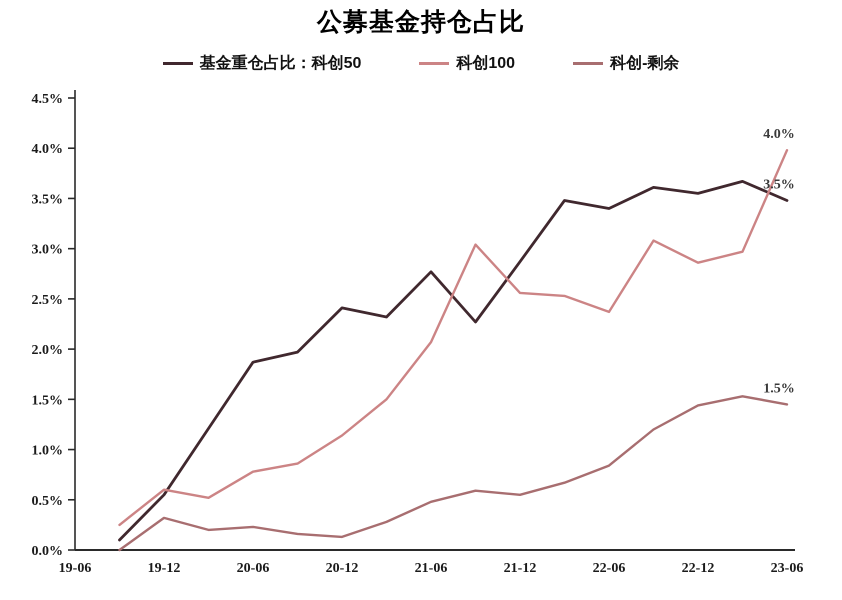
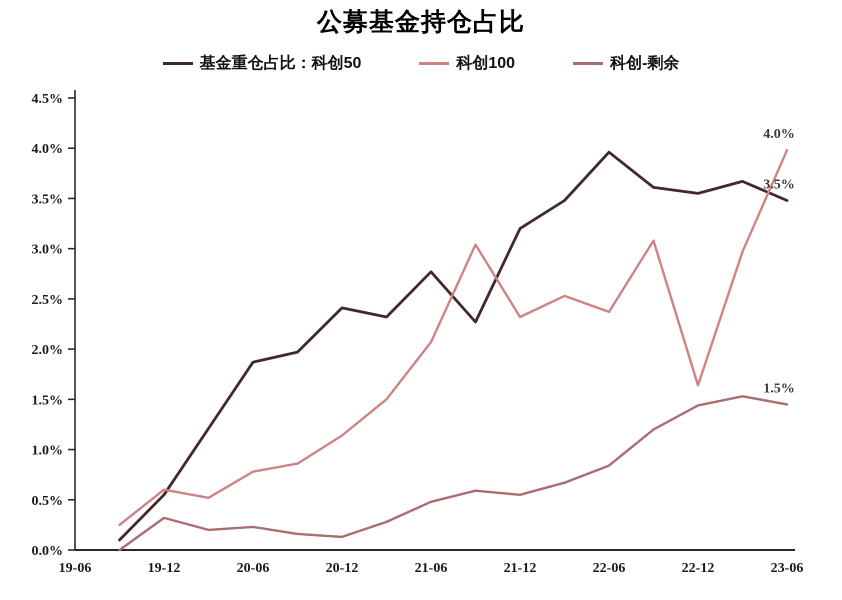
基金重仓占比：科创50/21-12: 2.87% -> 3.20%
科创100/21-12: 2.56% -> 2.32%
基金重仓占比：科创50/22-06: 3.40% -> 3.96%
科创100/22-12: 2.86% -> 1.64%
